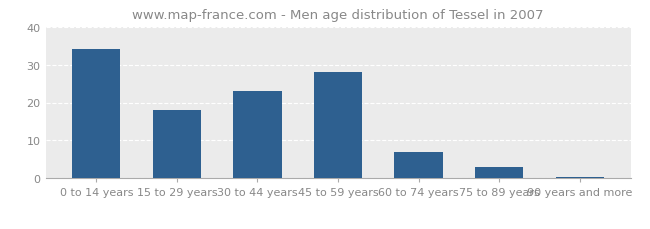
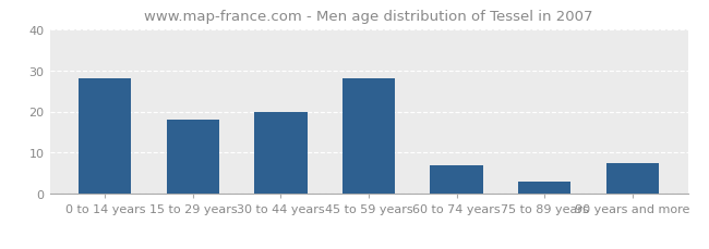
0 to 14 years: 34.0 -> 28.0
30 to 44 years: 23.0 -> 20.0
90 years and more: 0.4 -> 7.5
